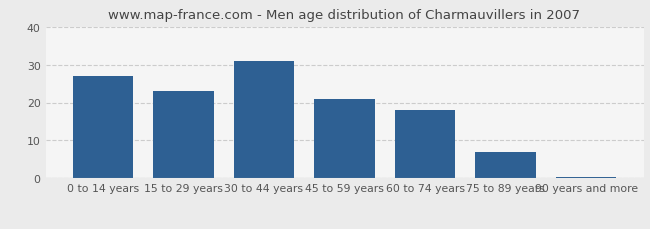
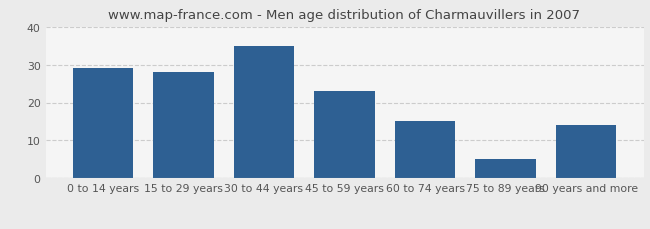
0 to 14 years: 27.0 -> 29.0
15 to 29 years: 23.0 -> 28.0
30 to 44 years: 31.0 -> 35.0
45 to 59 years: 21.0 -> 23.0
60 to 74 years: 18.0 -> 15.0
75 to 89 years: 7.0 -> 5.0
90 years and more: 0.5 -> 14.0
